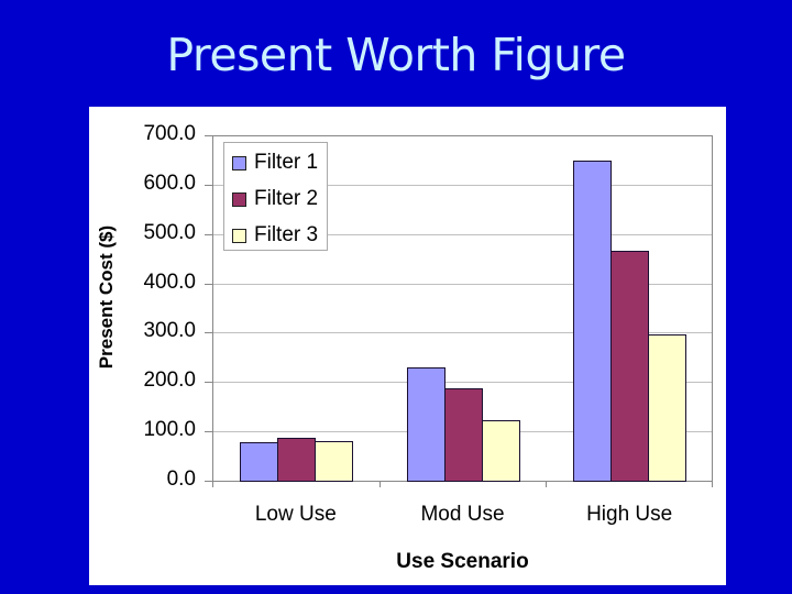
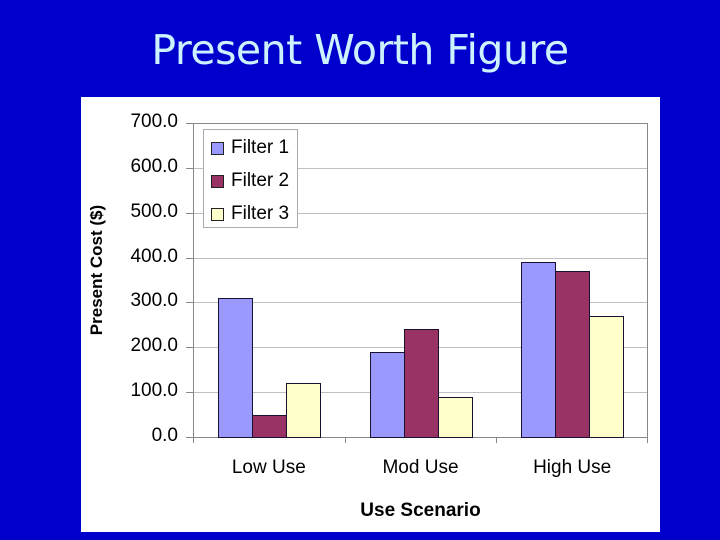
Filter 1/Low Use: 80 -> 310
Filter 2/Low Use: 90 -> 50
Filter 3/Low Use: 80 -> 120
Filter 1/Mod Use: 230 -> 190
Filter 2/Mod Use: 190 -> 240
Filter 3/Mod Use: 120 -> 90
Filter 1/High Use: 650 -> 390
Filter 2/High Use: 460 -> 370
Filter 3/High Use: 300 -> 270
